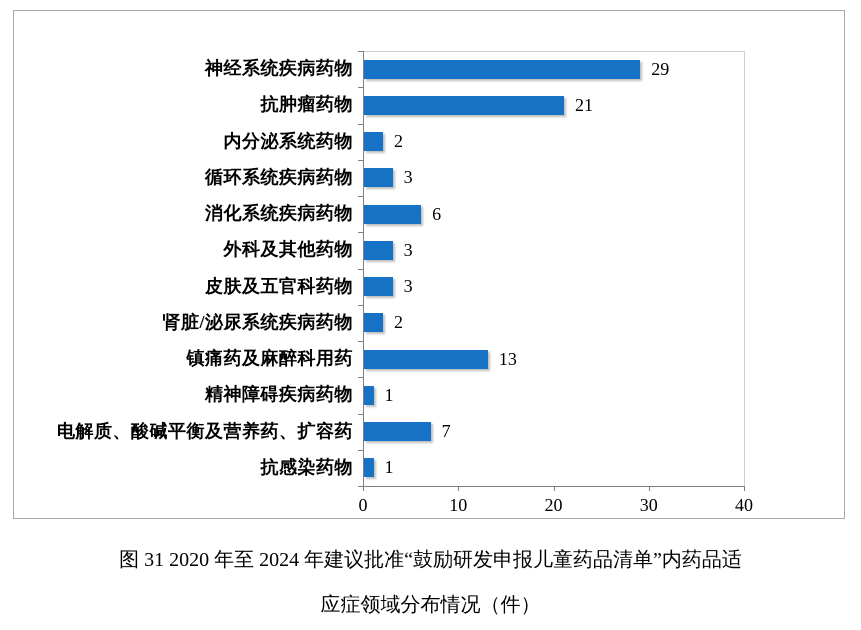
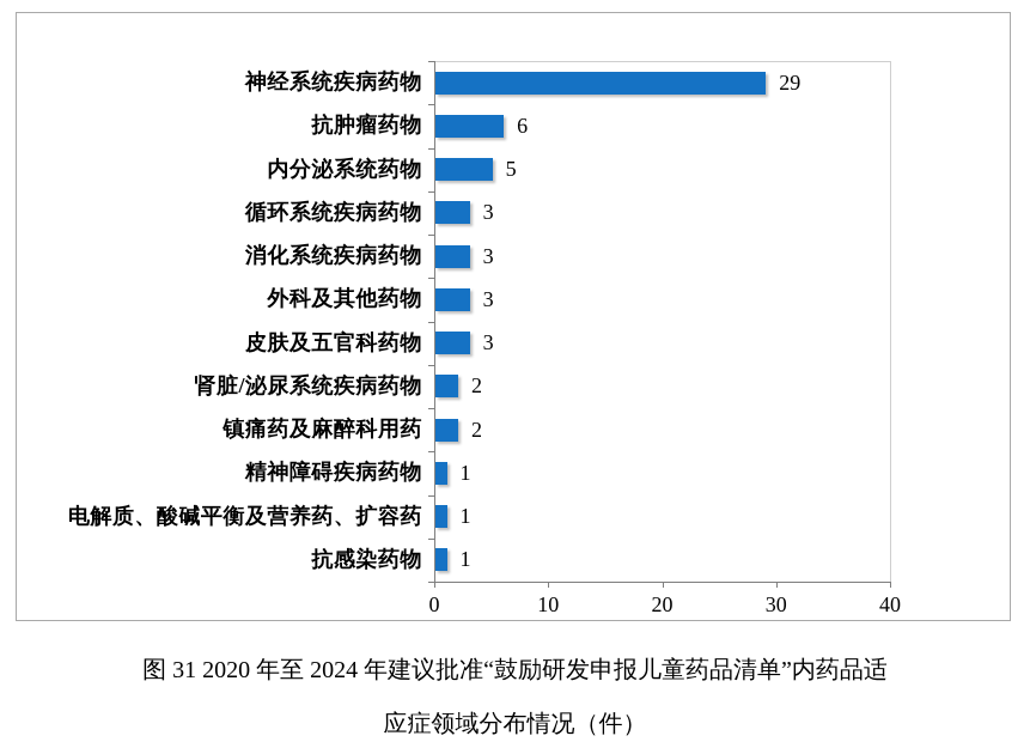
抗肿瘤药物: 21 -> 6
内分泌系统药物: 2 -> 5
消化系统疾病药物: 6 -> 3
镇痛药及麻醉科用药: 13 -> 2
电解质、酸碱平衡及营养药、扩容药: 7 -> 1
